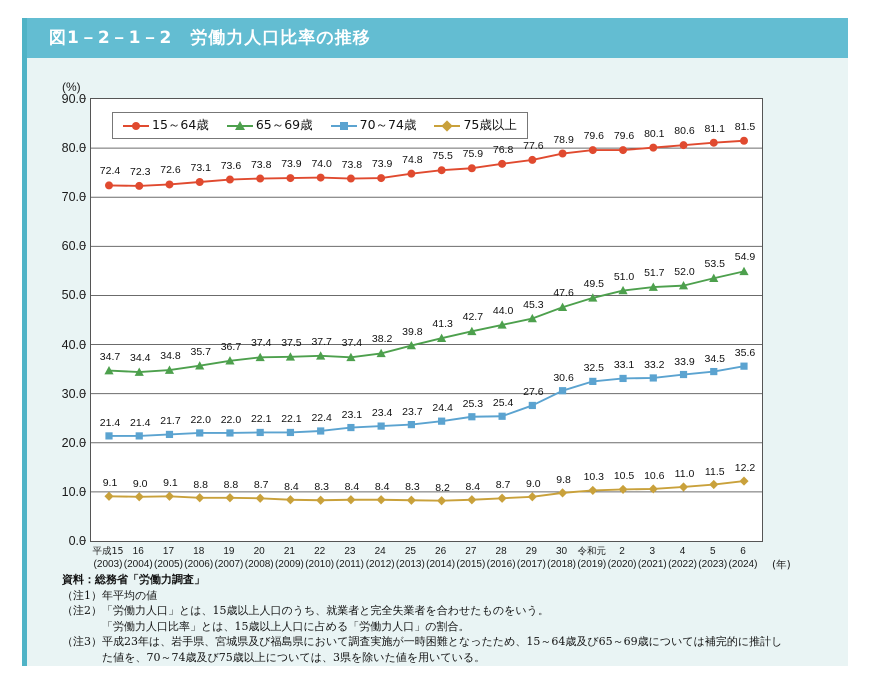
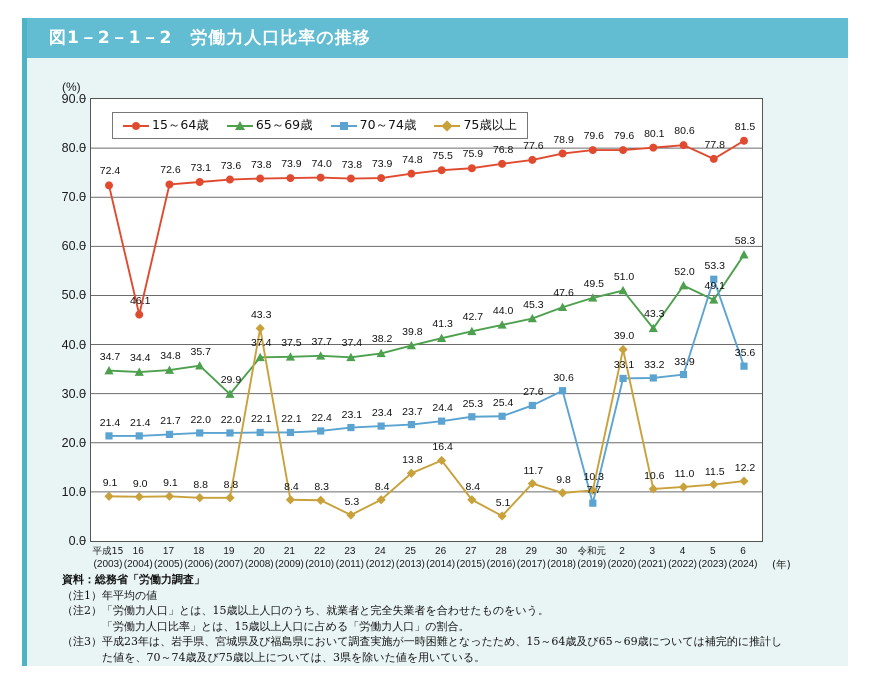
15～64歳/16 (2004): 72.3 -> 46.1
65～69歳/19 (2007): 36.7 -> 29.9
75歳以上/20 (2008): 8.7 -> 43.3
75歳以上/23 (2011): 8.4 -> 5.3
75歳以上/25 (2013): 8.3 -> 13.8
75歳以上/26 (2014): 8.2 -> 16.4
75歳以上/28 (2016): 8.7 -> 5.1
75歳以上/29 (2017): 9.0 -> 11.7
70～74歳/令和元 (2019): 32.5 -> 7.7
75歳以上/2 (2020): 10.5 -> 39.0
65～69歳/3 (2021): 51.7 -> 43.3
15～64歳/5 (2023): 81.1 -> 77.8
65～69歳/5 (2023): 53.5 -> 49.1
70～74歳/5 (2023): 34.5 -> 53.3
65～69歳/6 (2024): 54.9 -> 58.3
